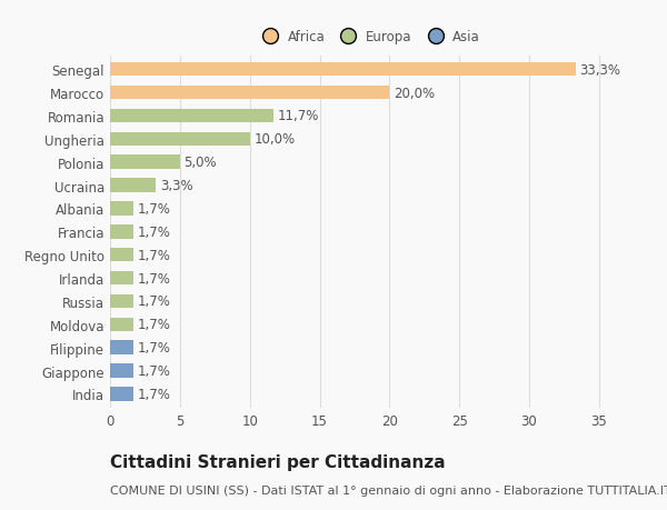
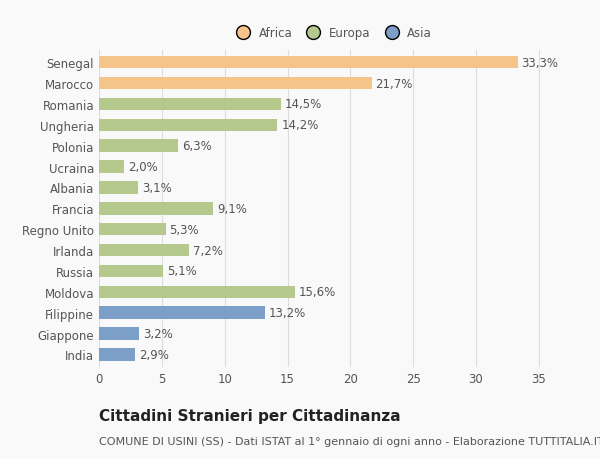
Marocco: 20,0% -> 21,7%
Romania: 11,7% -> 14,5%
Ungheria: 10,0% -> 14,2%
Polonia: 5,0% -> 6,3%
Ucraina: 3,3% -> 2,0%
Albania: 1,7% -> 3,1%
Francia: 1,7% -> 9,1%
Regno Unito: 1,7% -> 5,3%
Irlanda: 1,7% -> 7,2%
Russia: 1,7% -> 5,1%
Moldova: 1,7% -> 15,6%
Filippine: 1,7% -> 13,2%
Giappone: 1,7% -> 3,2%
India: 1,7% -> 2,9%
